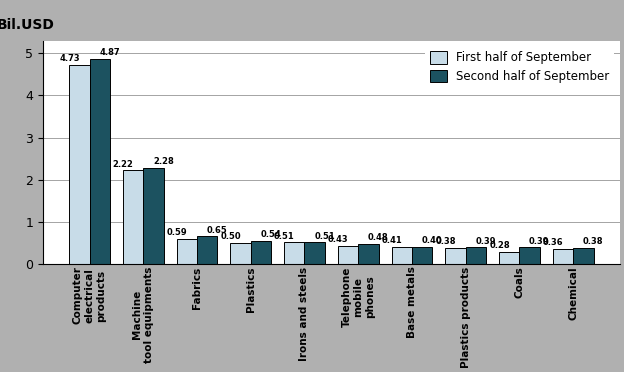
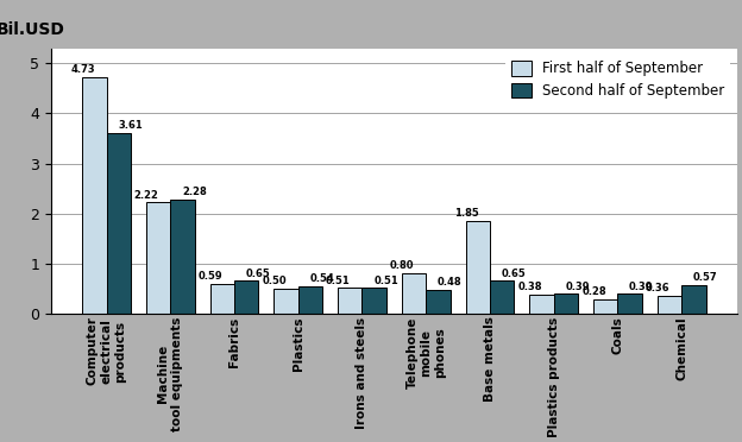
Second half of September/Computer electrical products: 4.87 -> 3.61
First half of September/Telephone mobile phones: 0.43 -> 0.80
First half of September/Base metals: 0.41 -> 1.85
Second half of September/Base metals: 0.40 -> 0.65
Second half of September/Chemical: 0.38 -> 0.57
